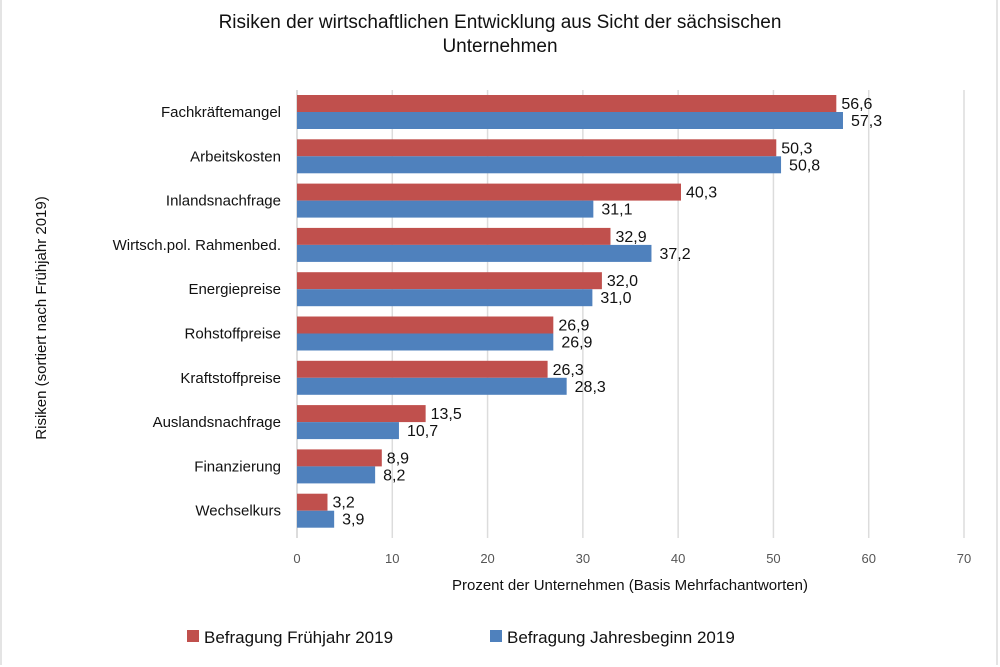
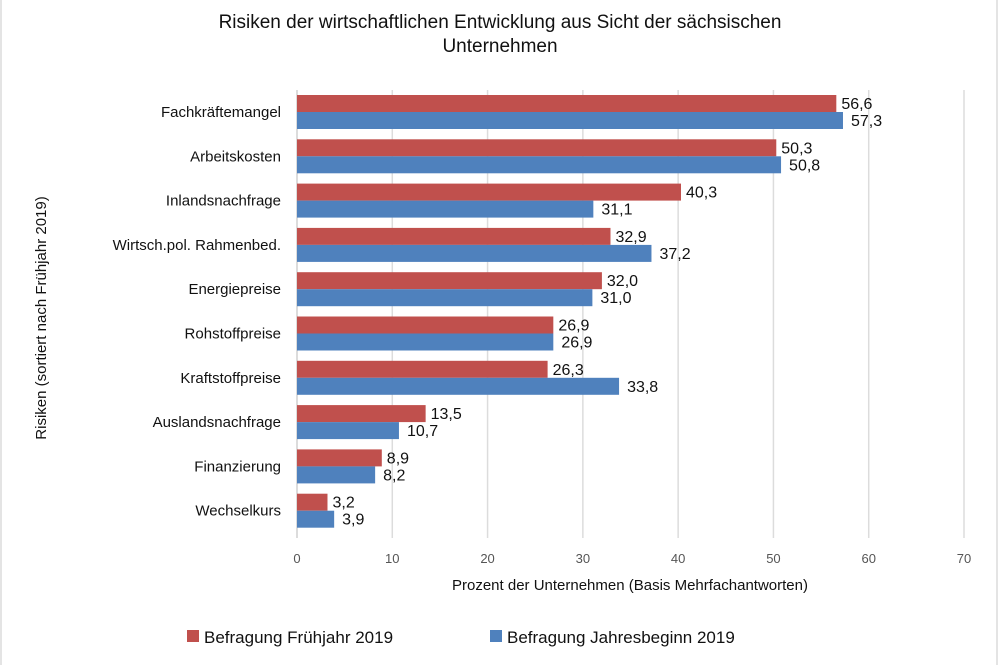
Befragung Jahresbeginn 2019/Kraftstoffpreise: 28,3 -> 33,8
